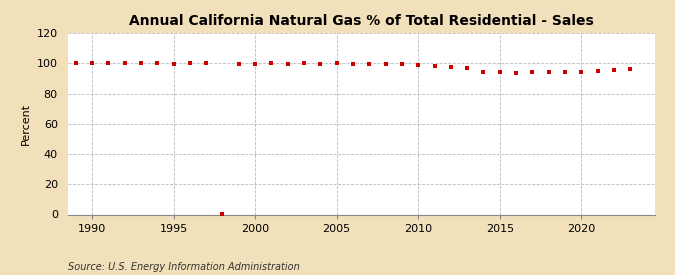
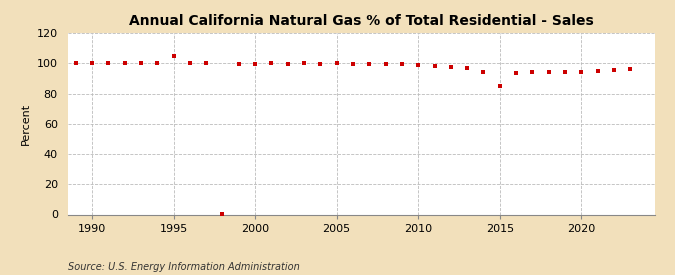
1995: 100 -> 105
2015: 94 -> 85
